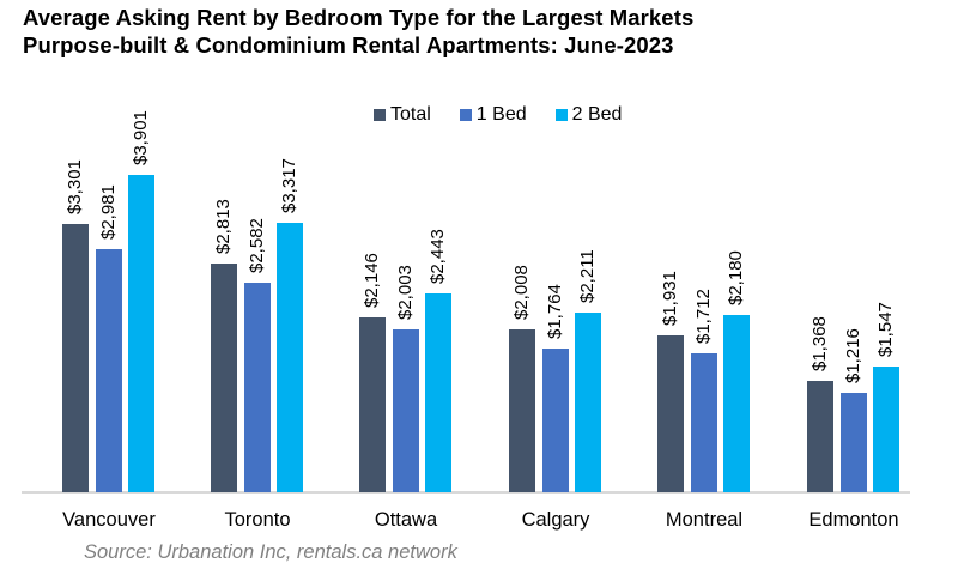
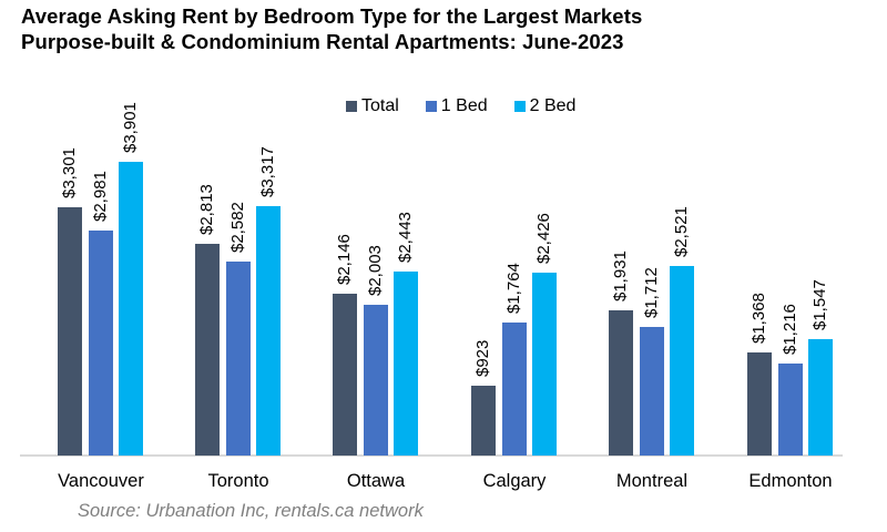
Total/Calgary: $2,008 -> $923
2 Bed/Calgary: $2,211 -> $2,426
2 Bed/Montreal: $2,180 -> $2,521
